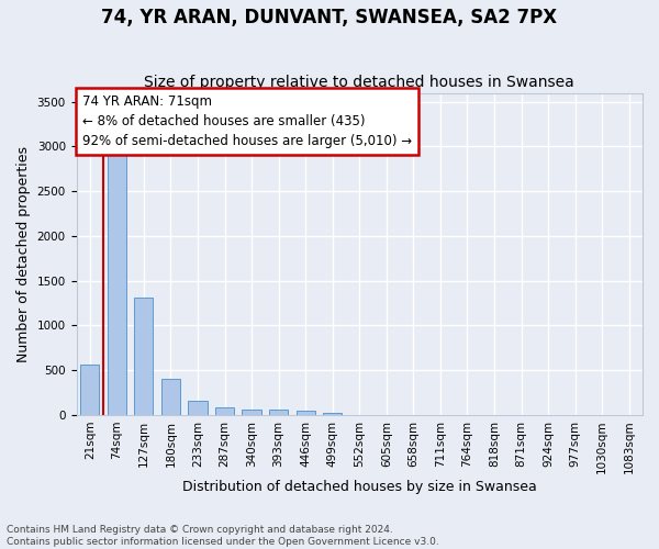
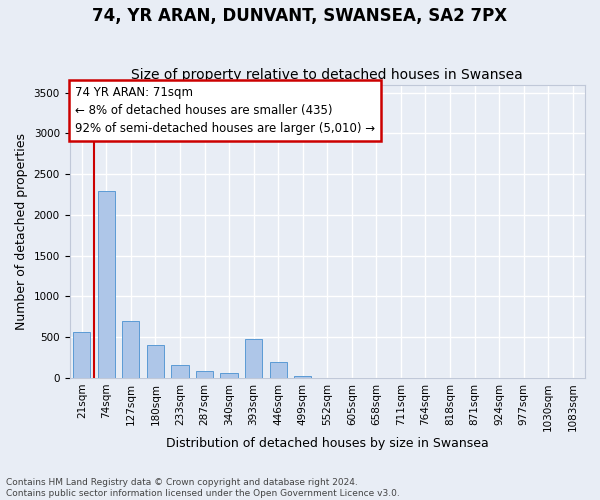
74sqm: 2920 -> 2300
127sqm: 1310 -> 700
393sqm: 60 -> 480
446sqm: 40 -> 200
